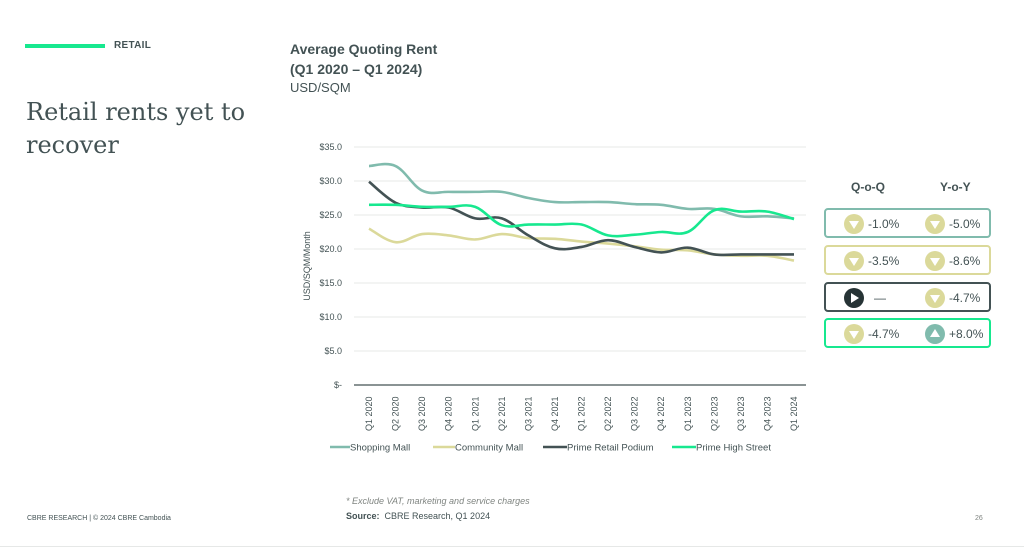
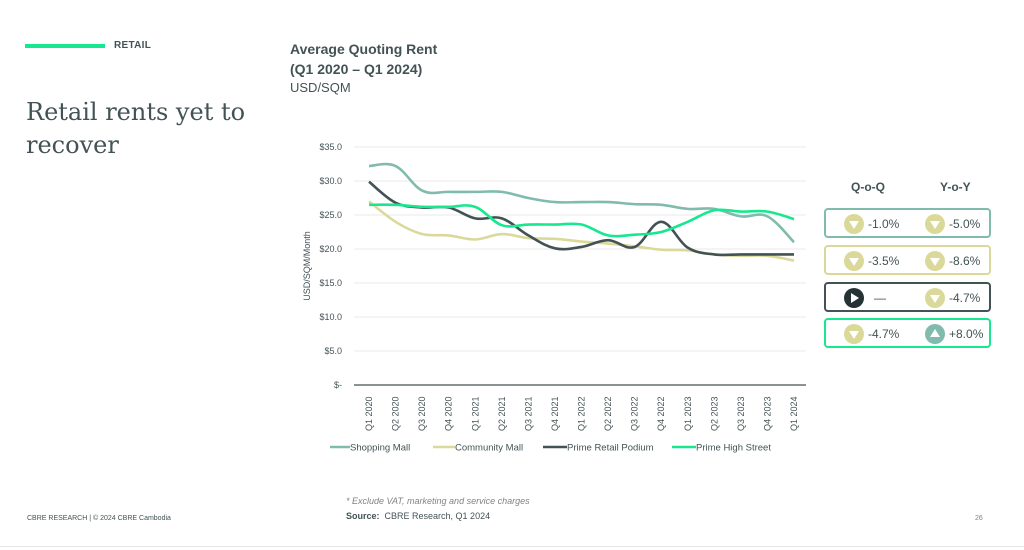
Community Mall/Q1 2020: $23 -> $27
Community Mall/Q2 2020: $21 -> $24
Prime Retail Podium/Q4 2022: $20 -> $24
Prime High Street/Q1 2023: $22 -> $24
Shopping Mall/Q1 2024: $24 -> $21
